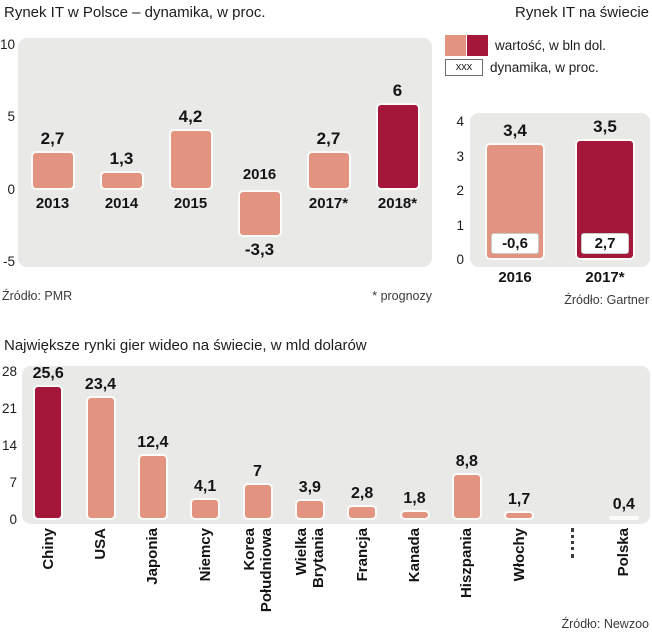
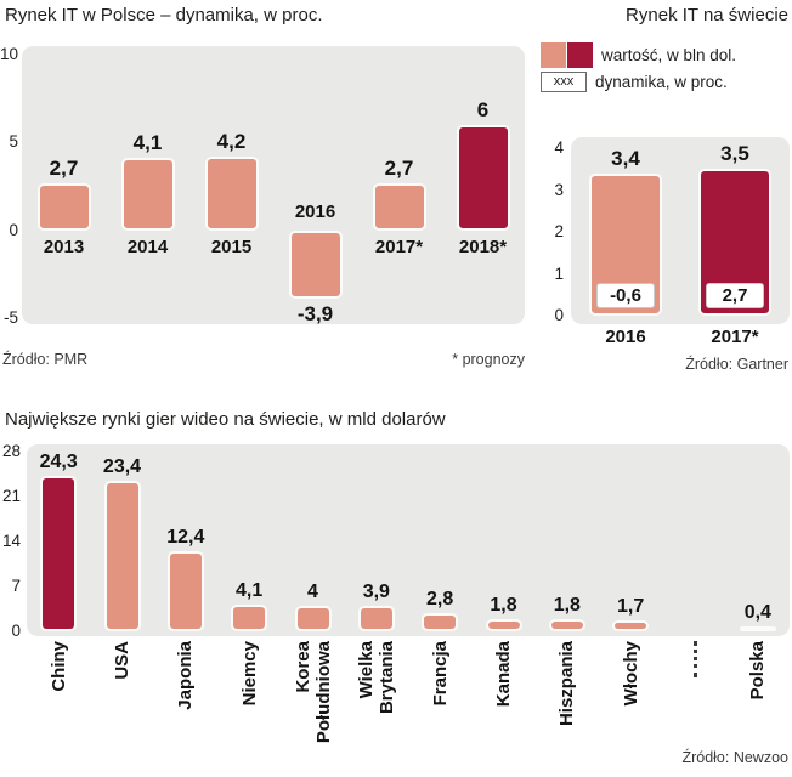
Rynek IT w Polsce – dynamika, w proc./2014: 1,3 -> 4,1
Rynek IT w Polsce – dynamika, w proc./2016: -3,3 -> -3,9
Największe rynki gier wideo na świecie, w mld dolarów/Chiny: 25,6 -> 24,3
Największe rynki gier wideo na świecie, w mld dolarów/Korea Południowa: 7 -> 4
Największe rynki gier wideo na świecie, w mld dolarów/Hiszpania: 8,8 -> 1,8
